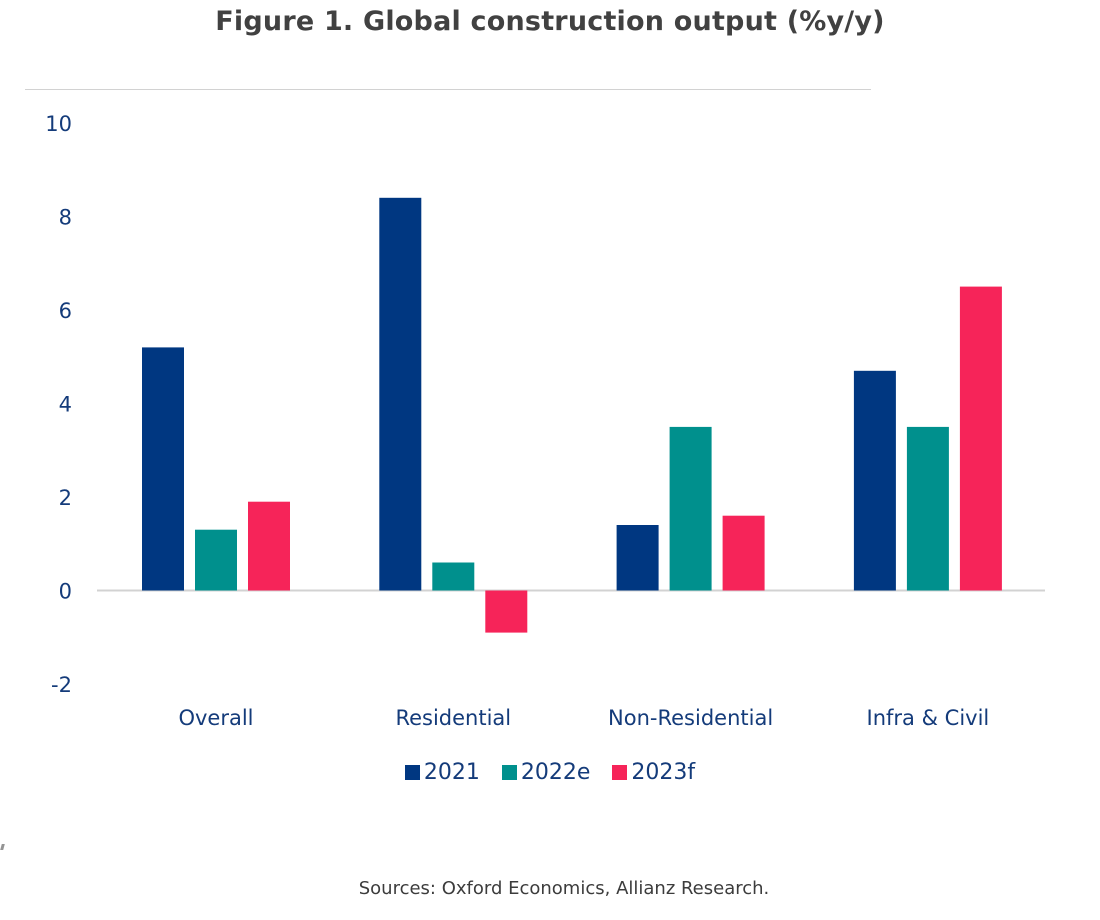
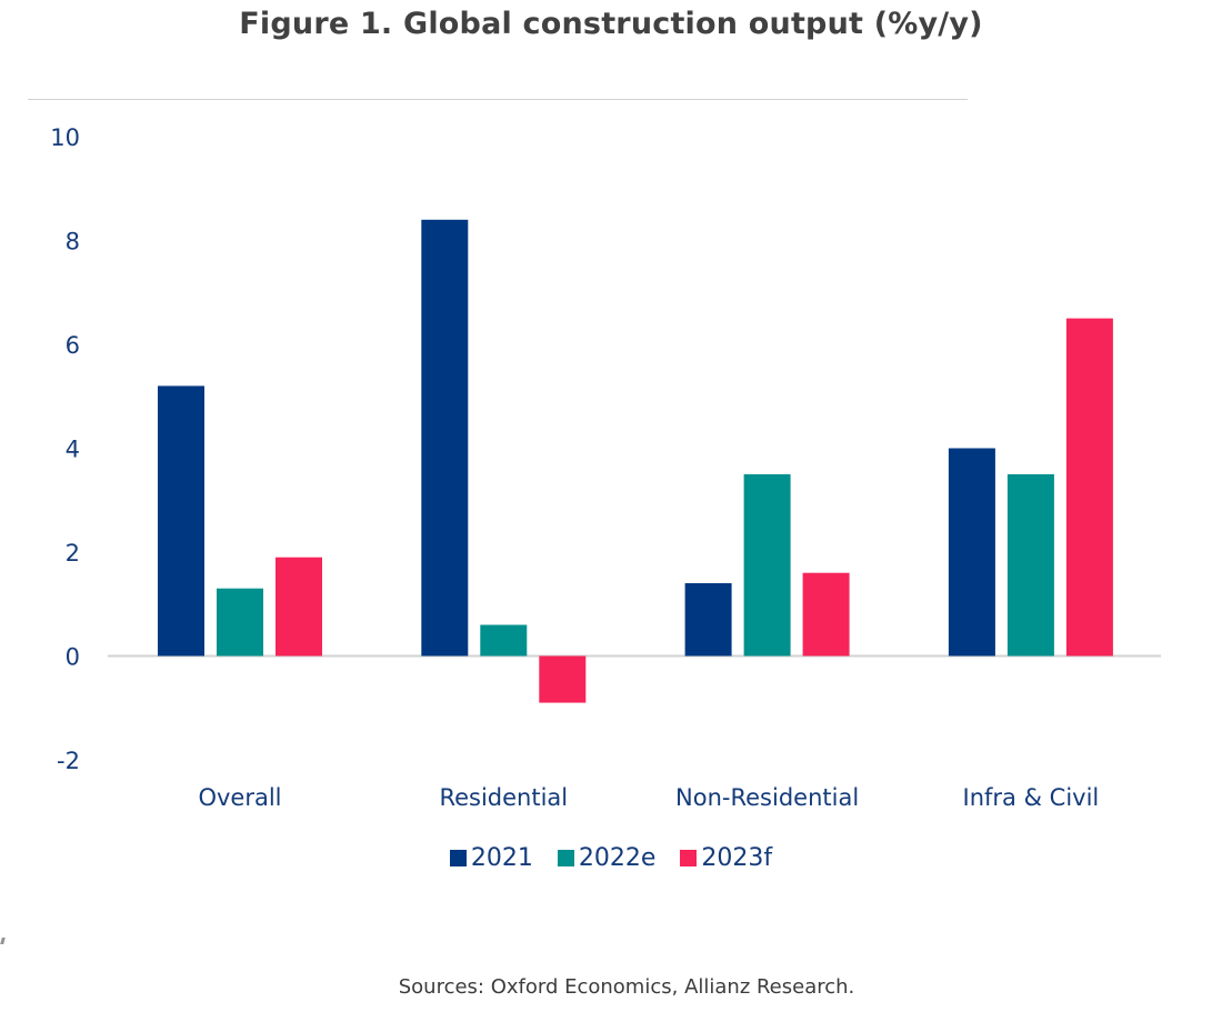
2021/Infra & Civil: 4.7 -> 4.0
